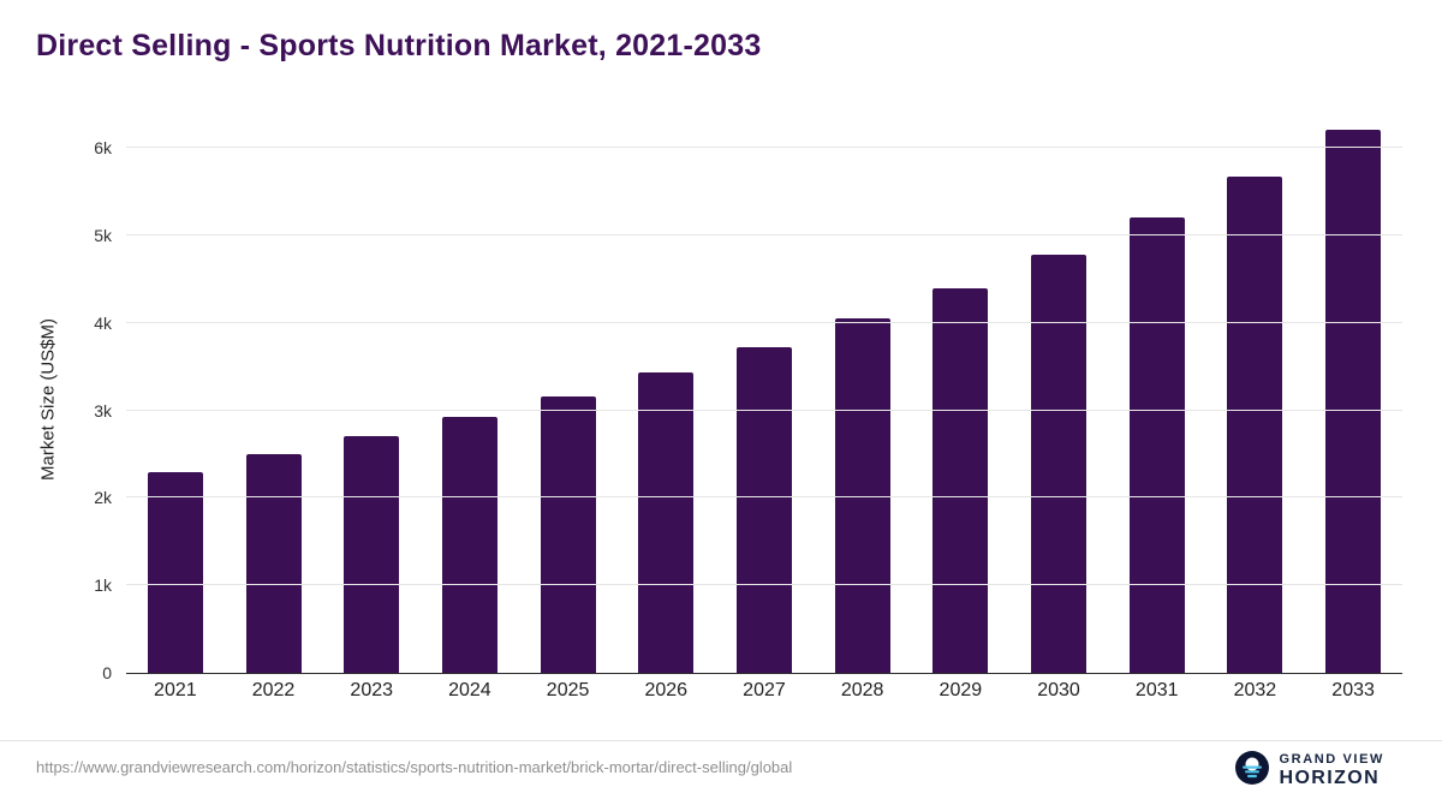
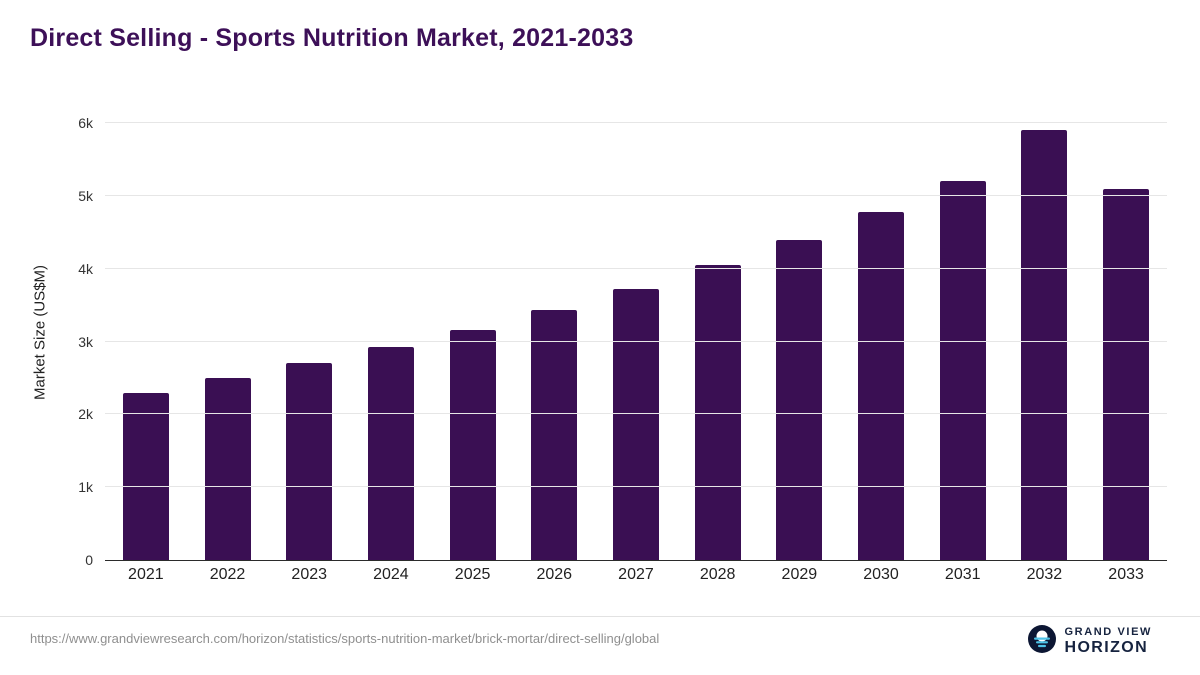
2032: 5.7k -> 5.9k
2033: 6.2k -> 5.1k
